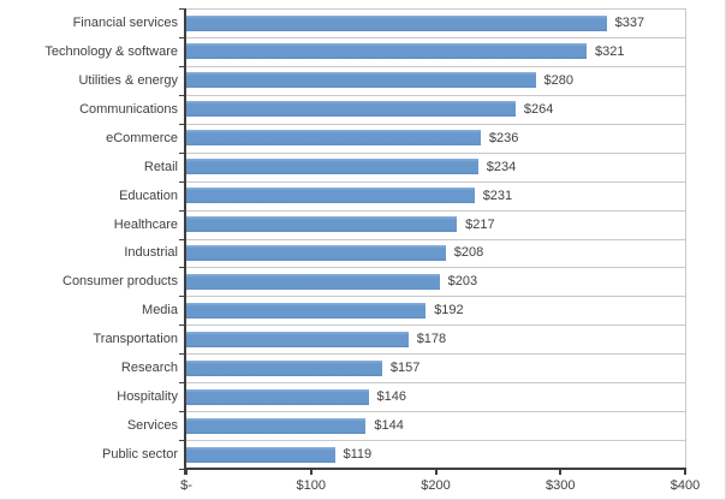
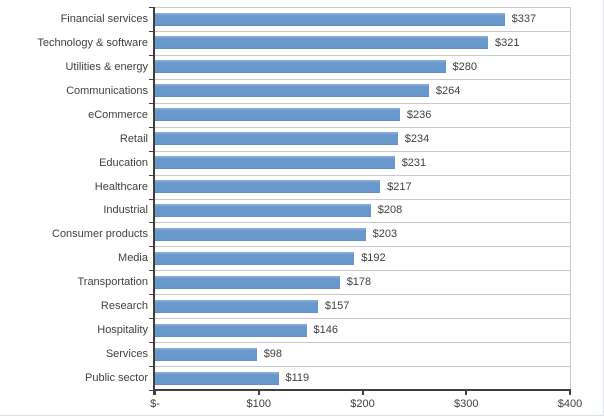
Services: $144 -> $98
